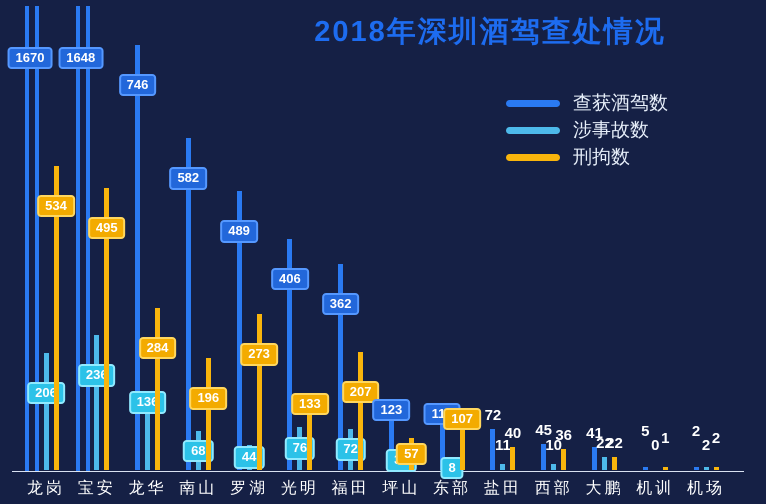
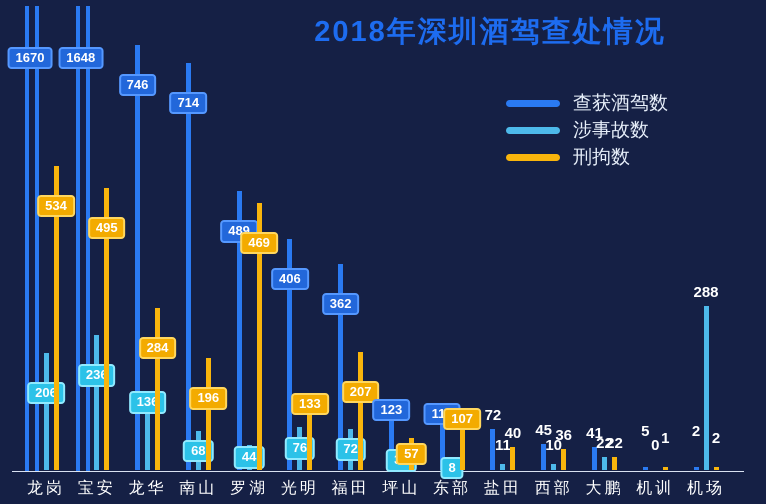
查获酒驾数/南山: 582 -> 714
刑拘数/罗湖: 273 -> 469
涉事故数/机场: 2 -> 288
